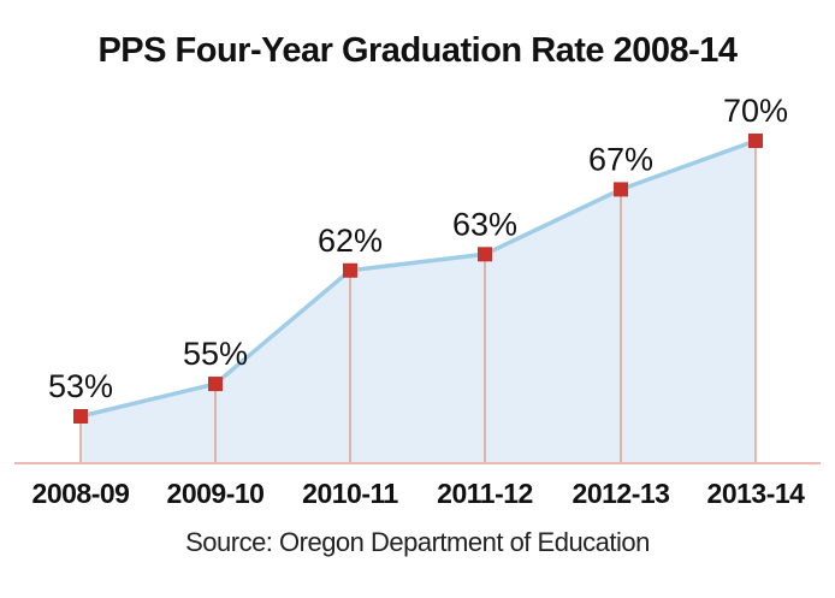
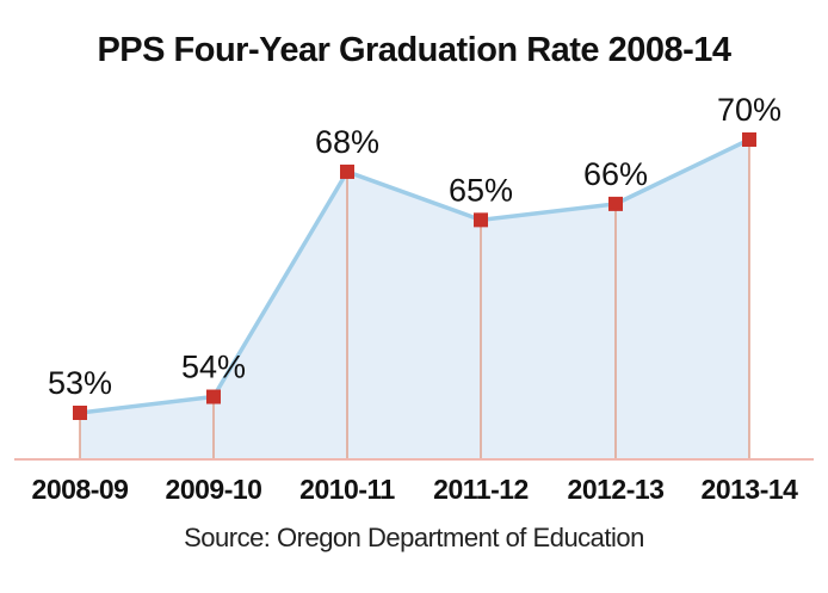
2009-10: 55% -> 54%
2010-11: 62% -> 68%
2011-12: 63% -> 65%
2012-13: 67% -> 66%
